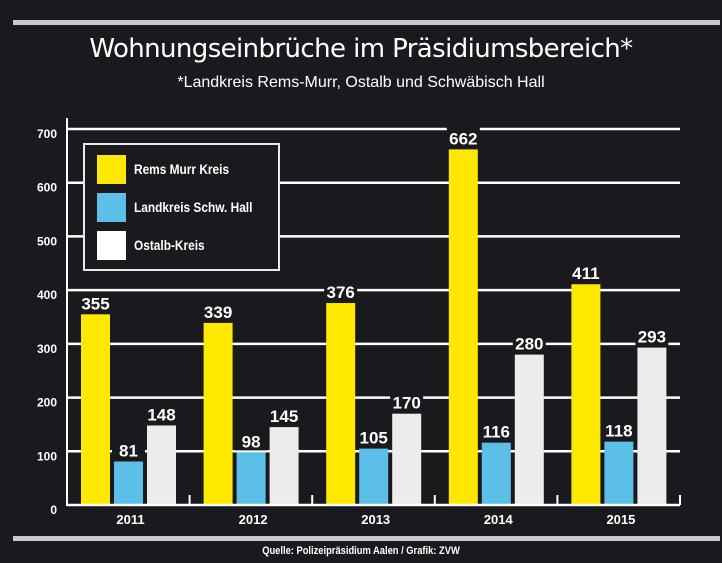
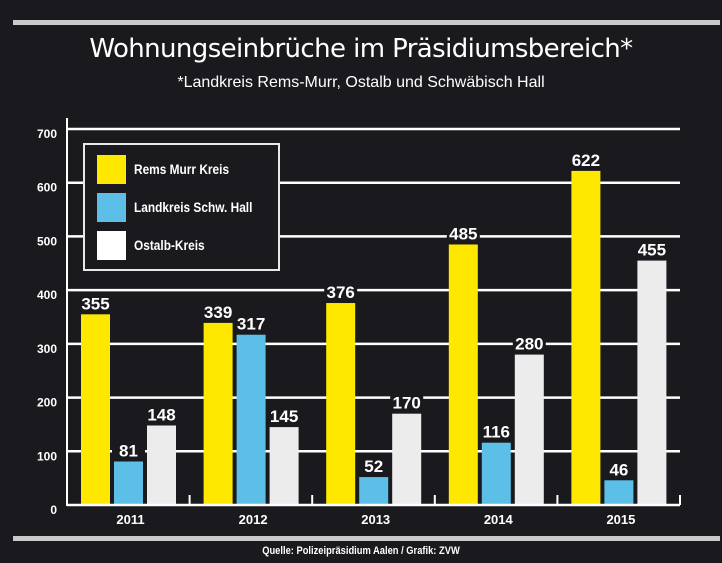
Landkreis Schw. Hall/2012: 98 -> 317
Landkreis Schw. Hall/2013: 105 -> 52
Rems Murr Kreis/2014: 662 -> 485
Rems Murr Kreis/2015: 411 -> 622
Landkreis Schw. Hall/2015: 118 -> 46
Ostalb-Kreis/2015: 293 -> 455
